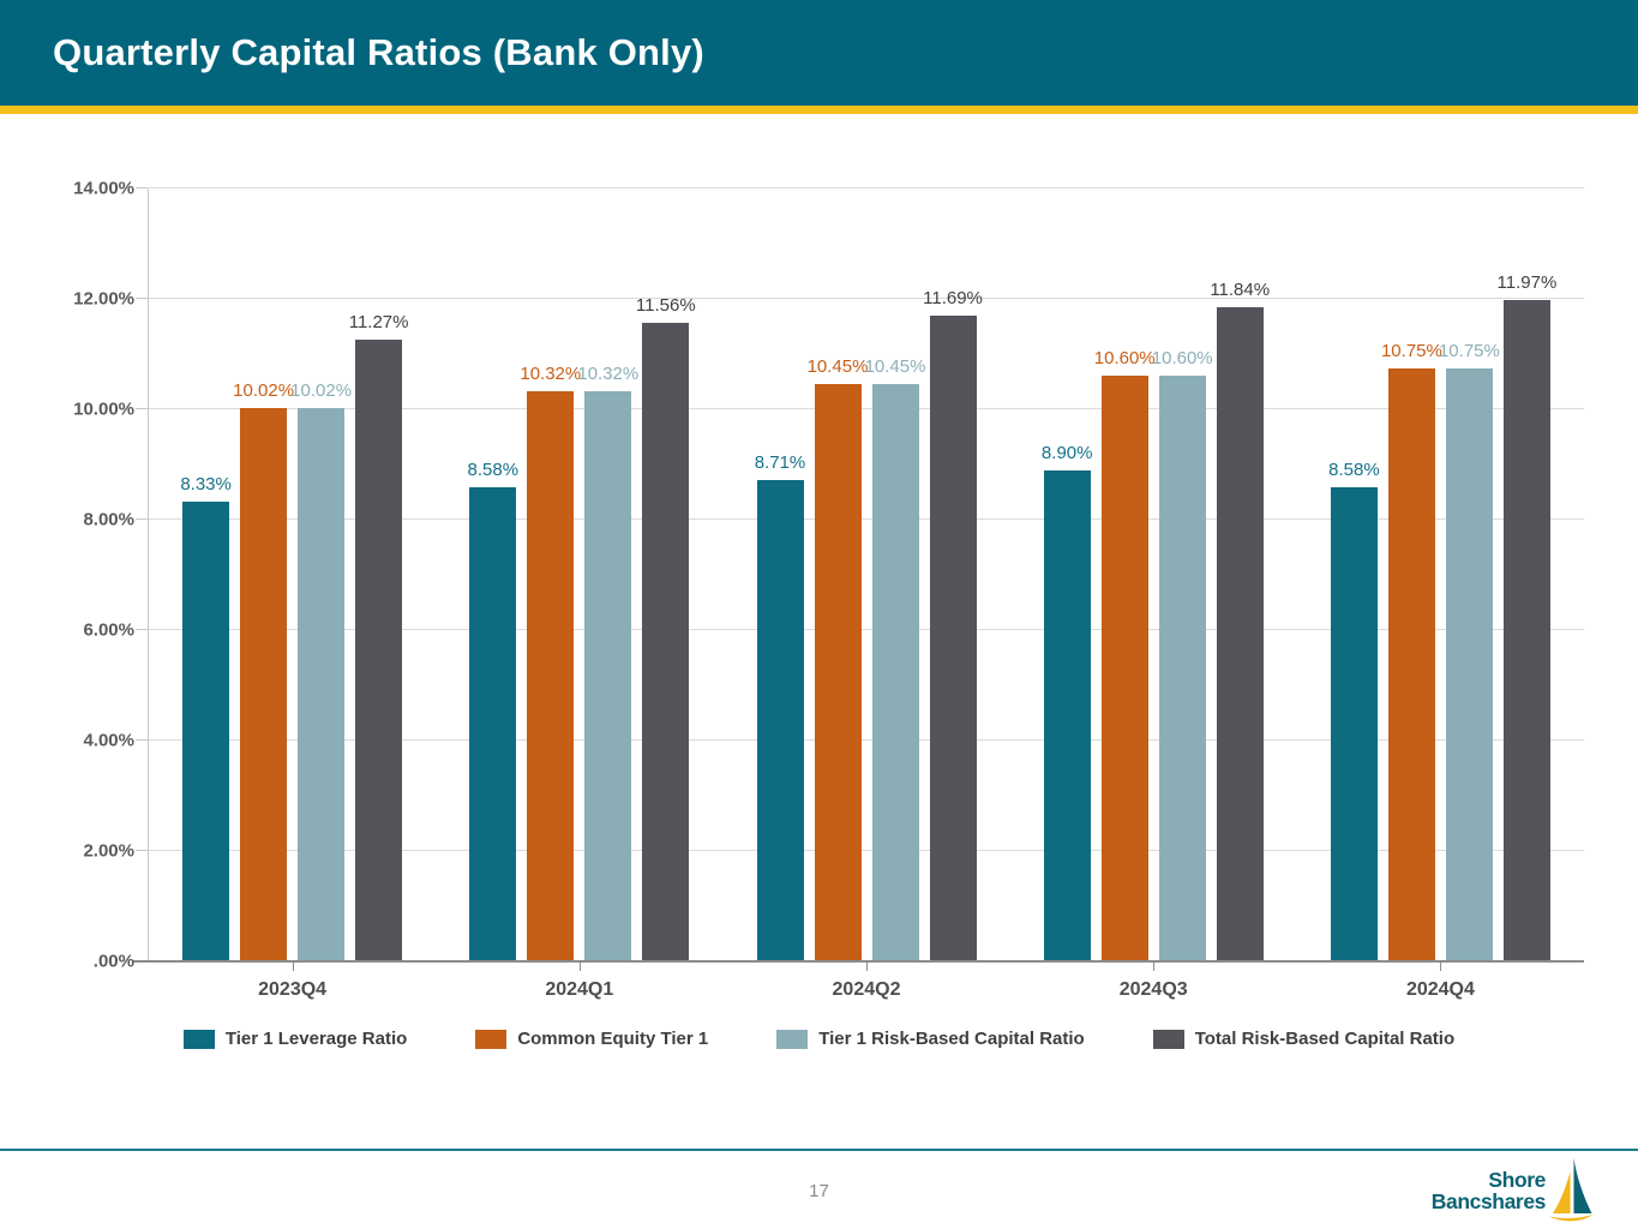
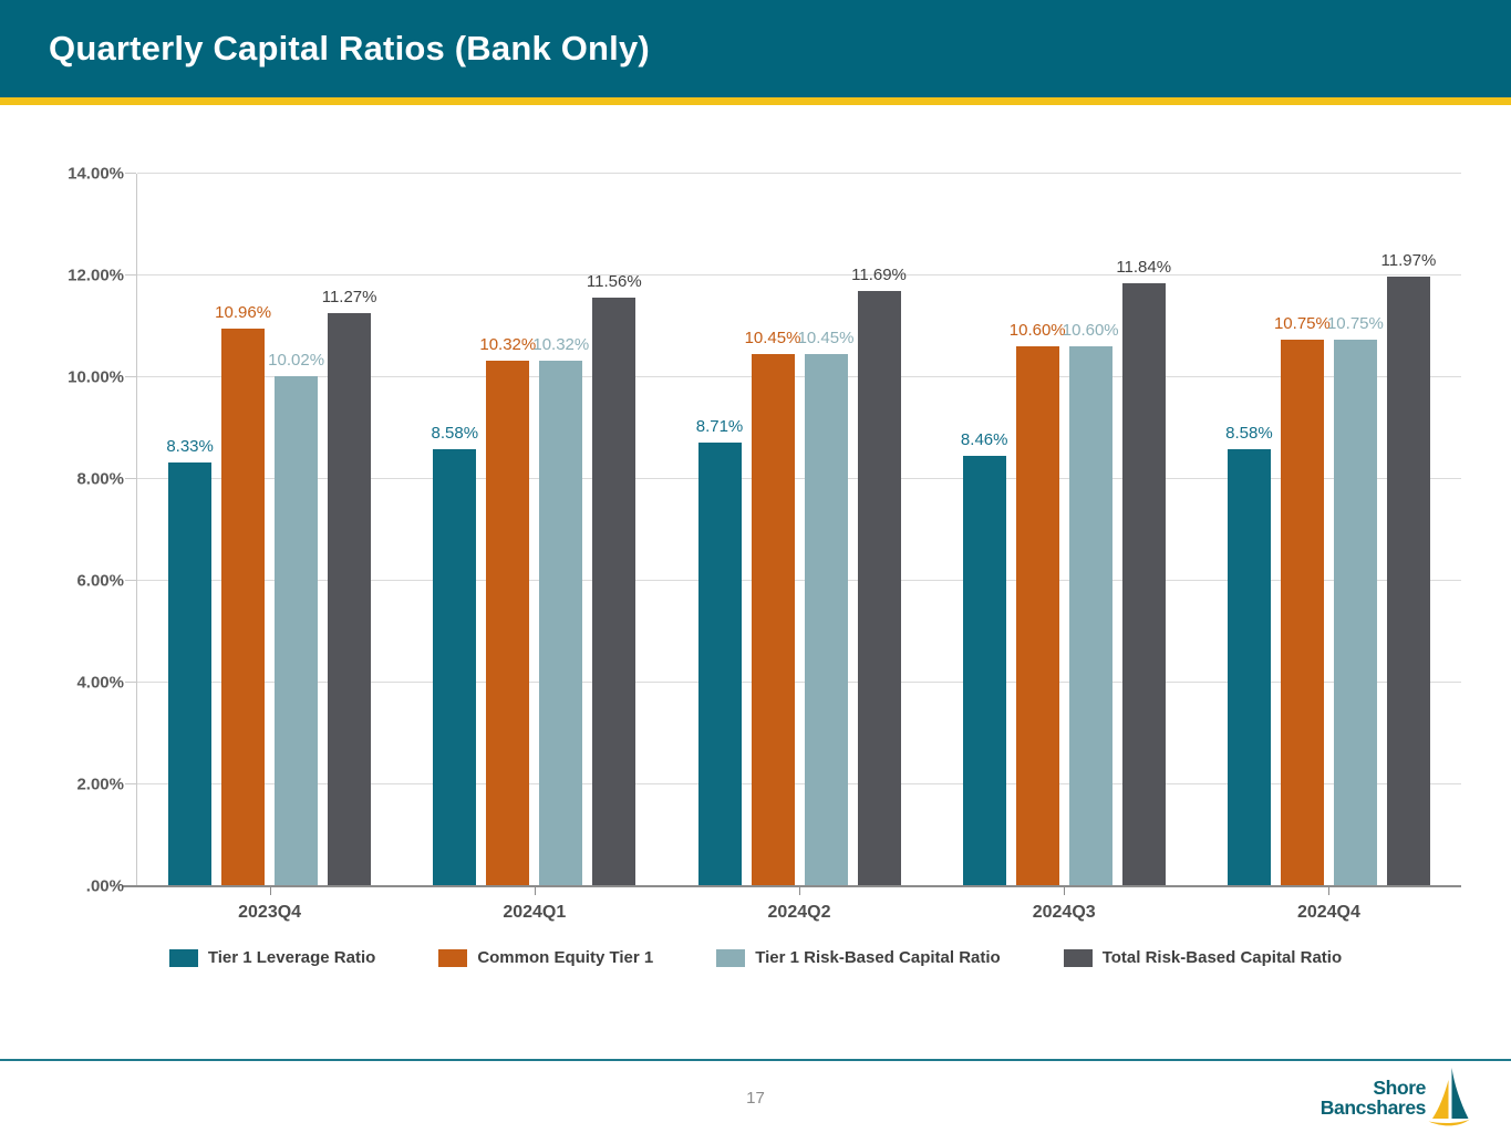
Common Equity Tier 1/2023Q4: 10.02% -> 10.96%
Tier 1 Leverage Ratio/2024Q3: 8.90% -> 8.46%
